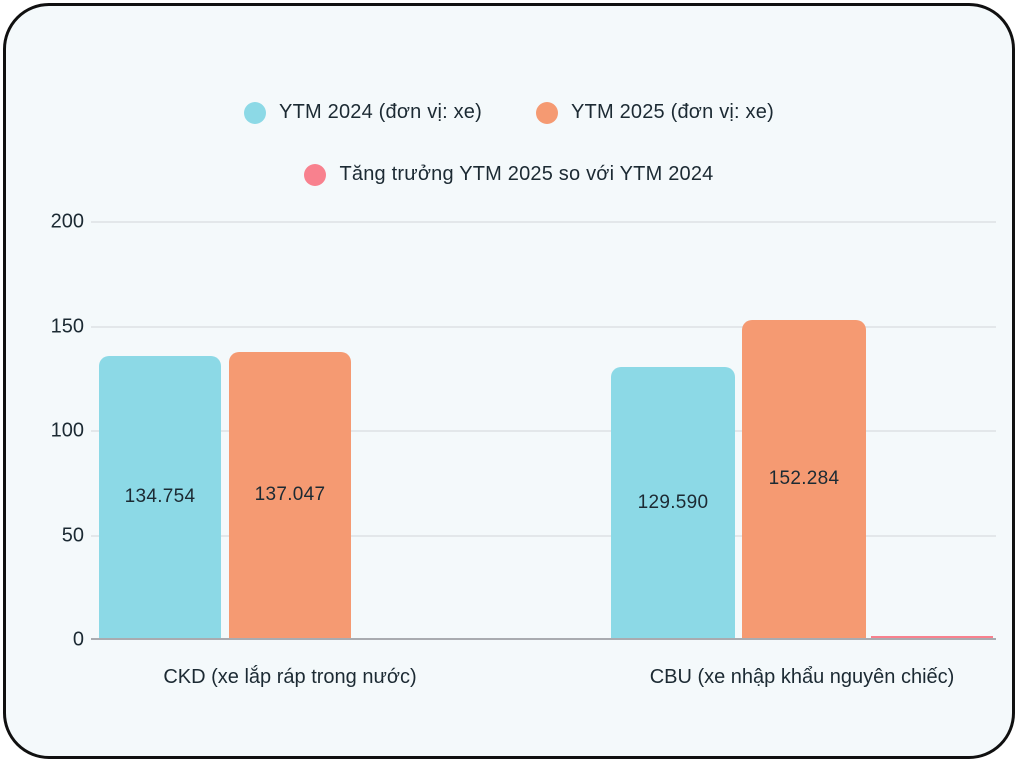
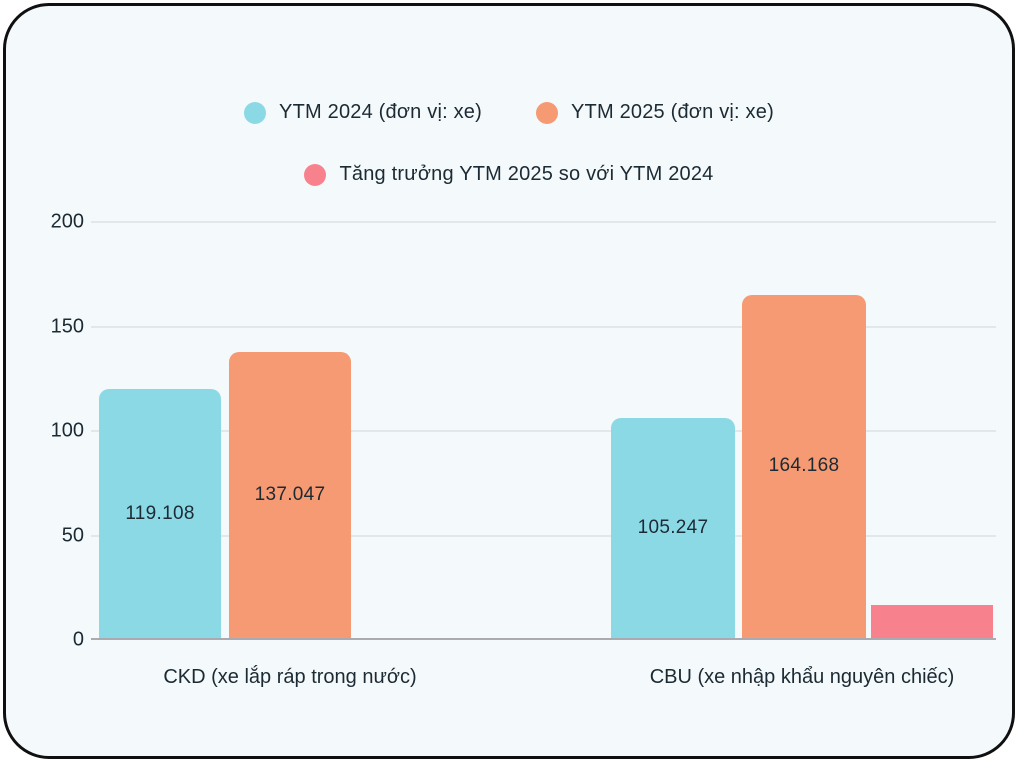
YTM 2024 (đơn vị: xe)/CKD (xe lắp ráp trong nước): 134.754 -> 119.108
YTM 2024 (đơn vị: xe)/CBU (xe nhập khẩu nguyên chiếc): 129.590 -> 105.247
YTM 2025 (đơn vị: xe)/CBU (xe nhập khẩu nguyên chiếc): 152.284 -> 164.168
Tăng trưởng YTM 2025 so với YTM 2024/CBU (xe nhập khẩu nguyên chiếc): 1 -> 16
